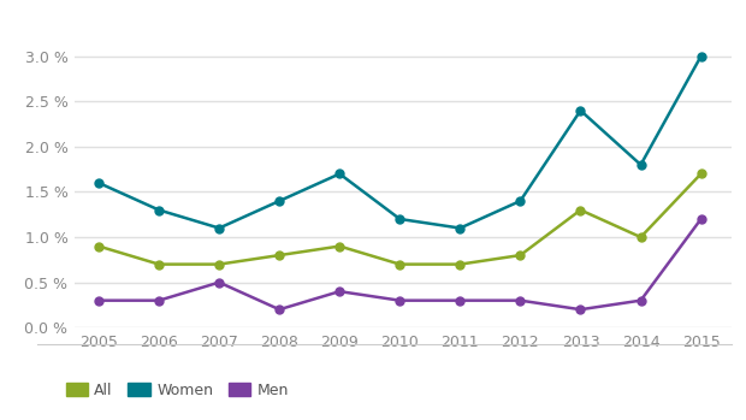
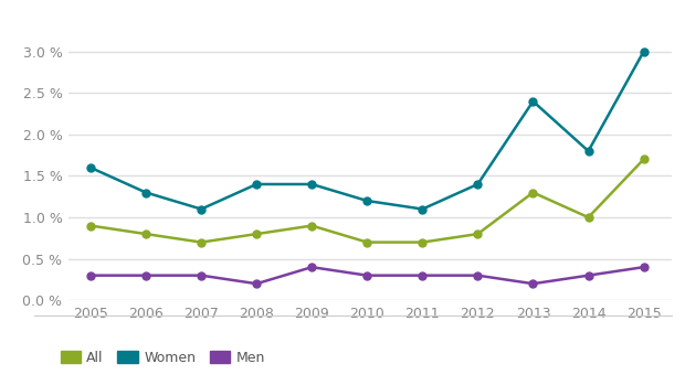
All/2006: 0.7 % -> 0.8 %
Men/2007: 0.5 % -> 0.3 %
Women/2009: 1.7 % -> 1.4 %
Men/2015: 1.2 % -> 0.4 %
